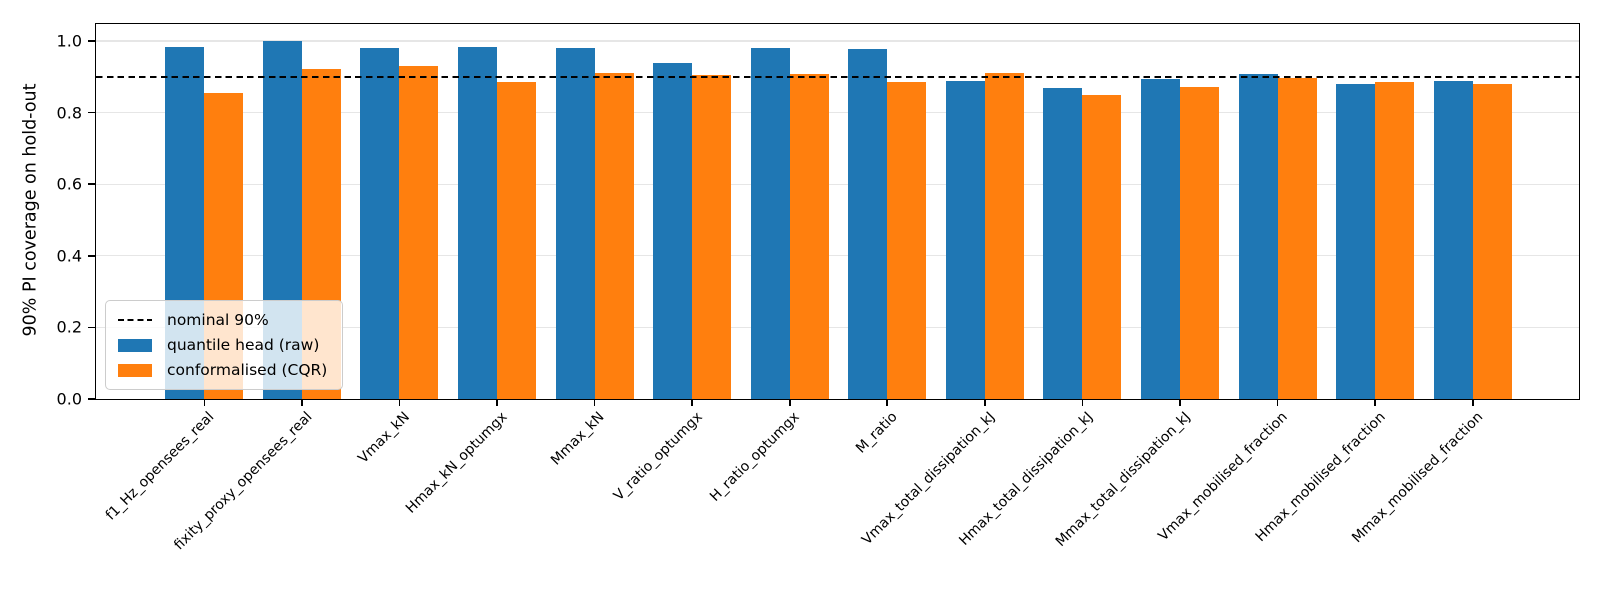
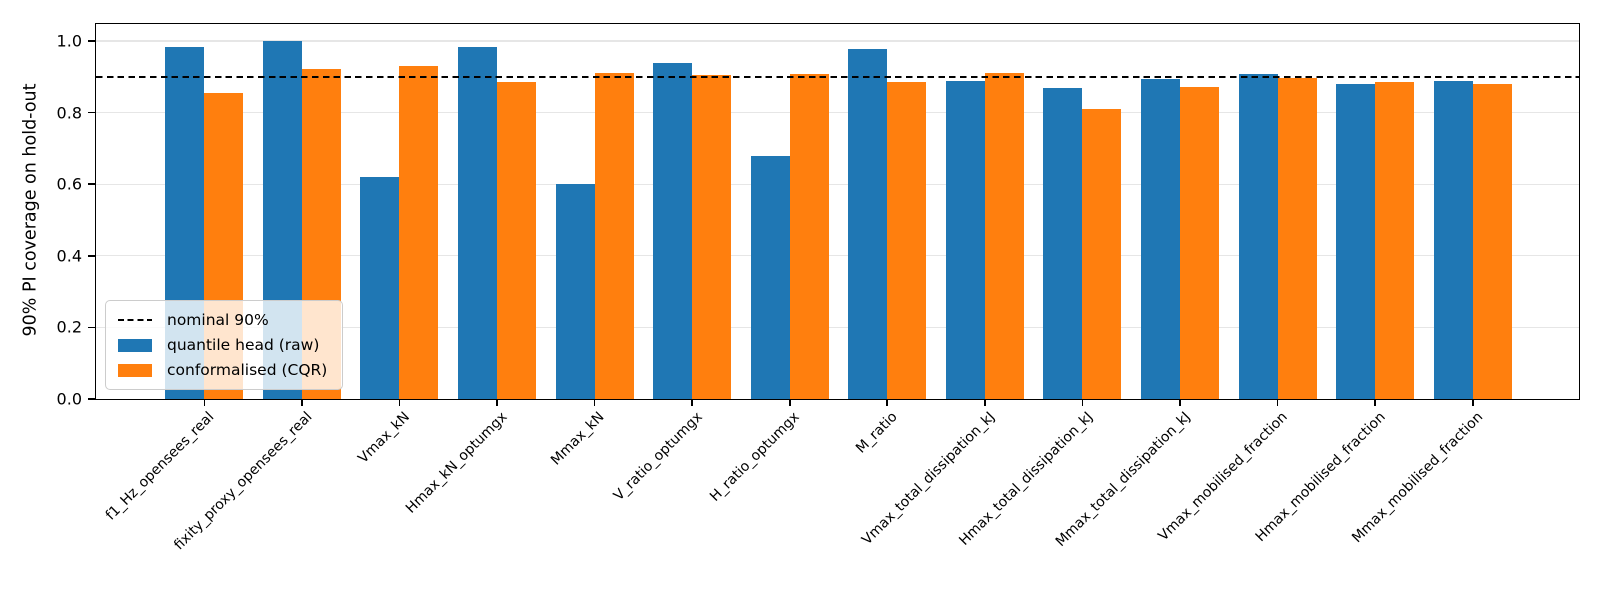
quantile head (raw)/Vmax_kN: 0.98 -> 0.62
quantile head (raw)/Mmax_kN: 0.98 -> 0.60
quantile head (raw)/H_ratio_optumgx: 0.98 -> 0.68
conformalised (CQR)/Hmax_total_dissipation_kJ: 0.85 -> 0.81
